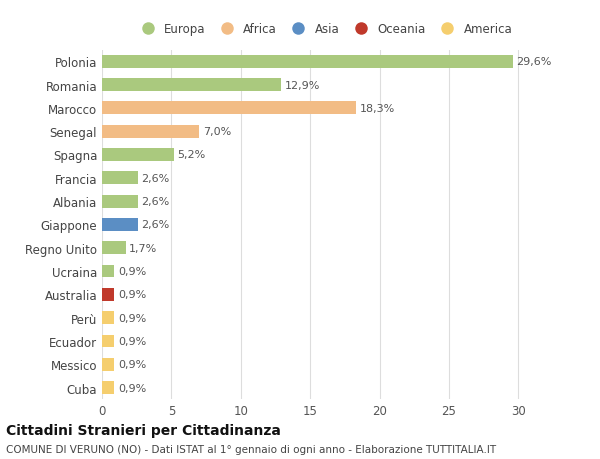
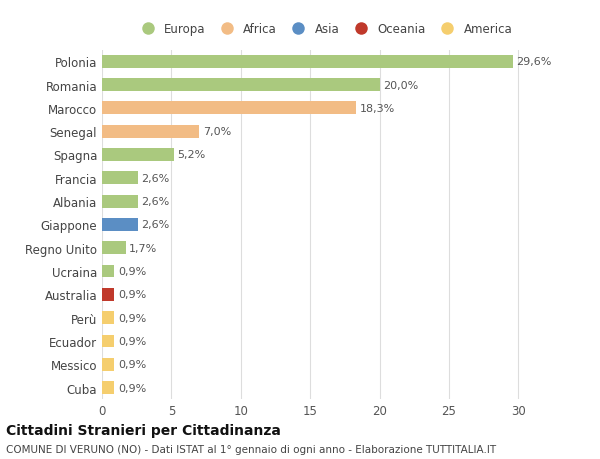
Romania: 12,9% -> 20,0%
